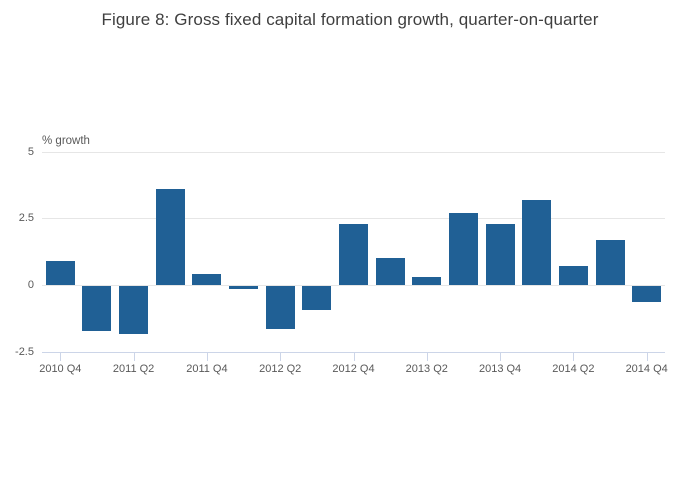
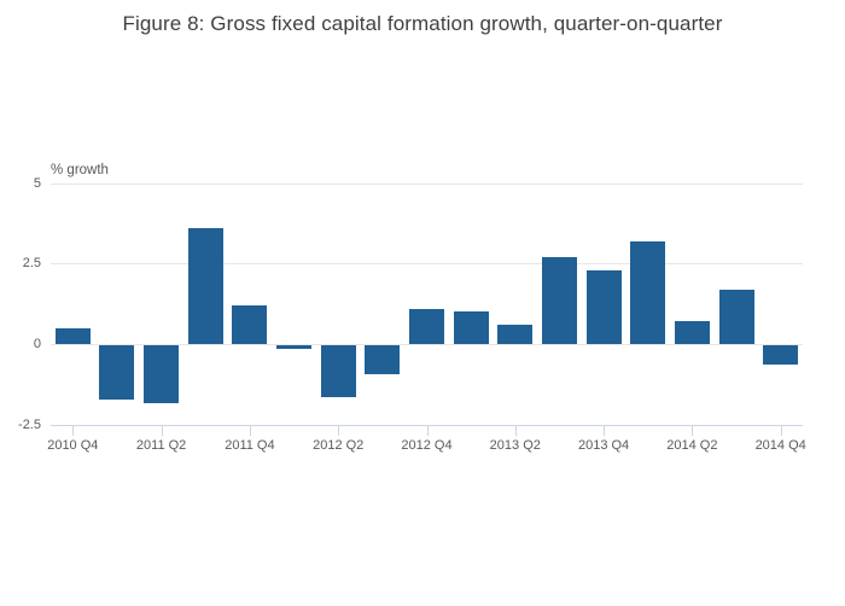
2010 Q4: 0.9 -> 0.5
2011 Q4: 0.4 -> 1.2
2012 Q4: 2.3 -> 1.1
2013 Q2: 0.3 -> 0.6
